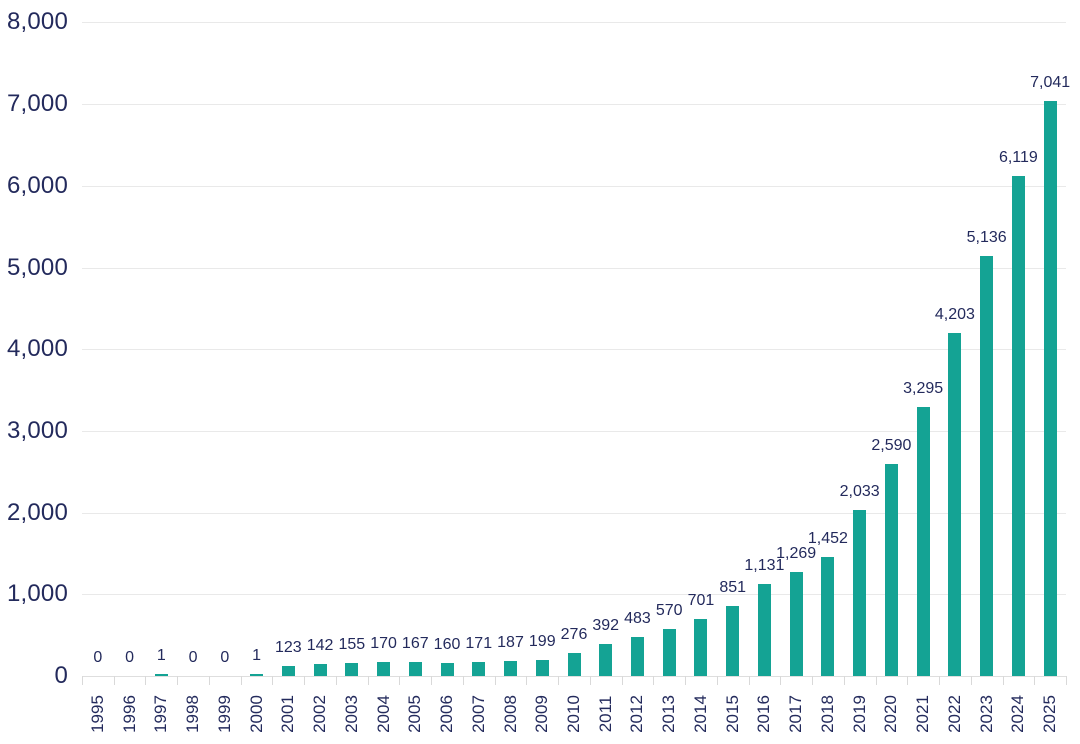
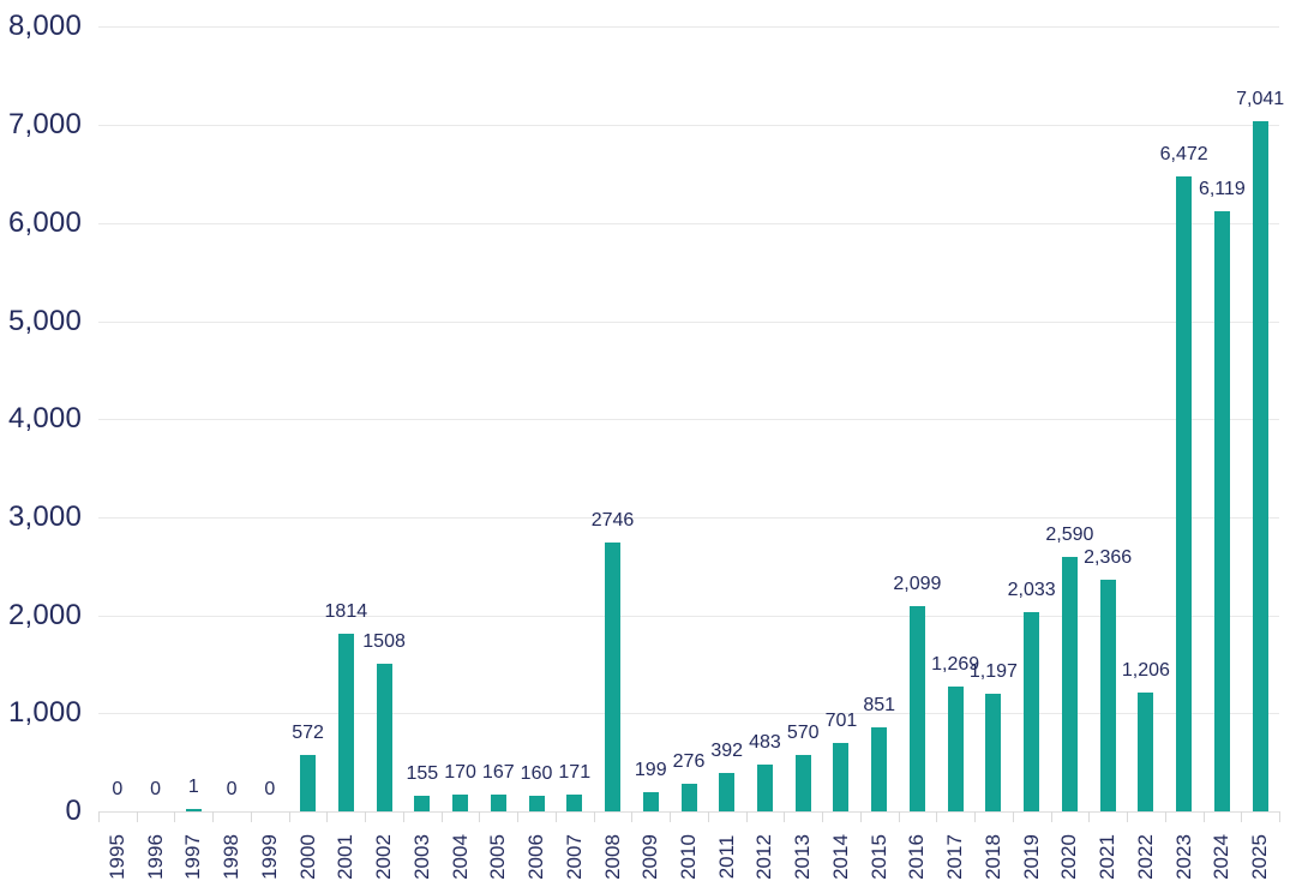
2000: 1 -> 572
2001: 123 -> 1814
2002: 142 -> 1508
2008: 187 -> 2746
2016: 1,131 -> 2,099
2018: 1,452 -> 1,197
2021: 3,295 -> 2,366
2022: 4,203 -> 1,206
2023: 5,136 -> 6,472
